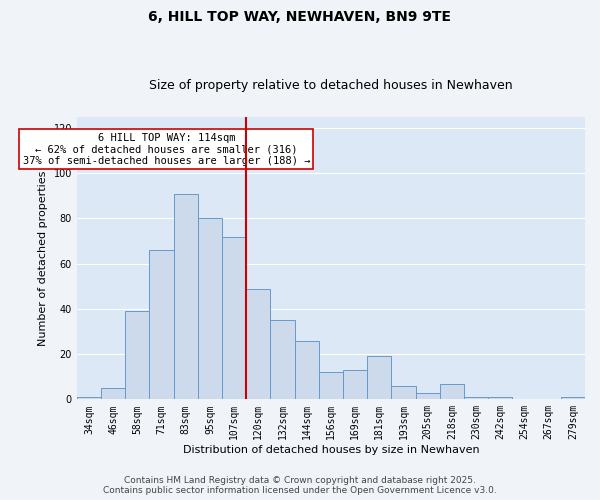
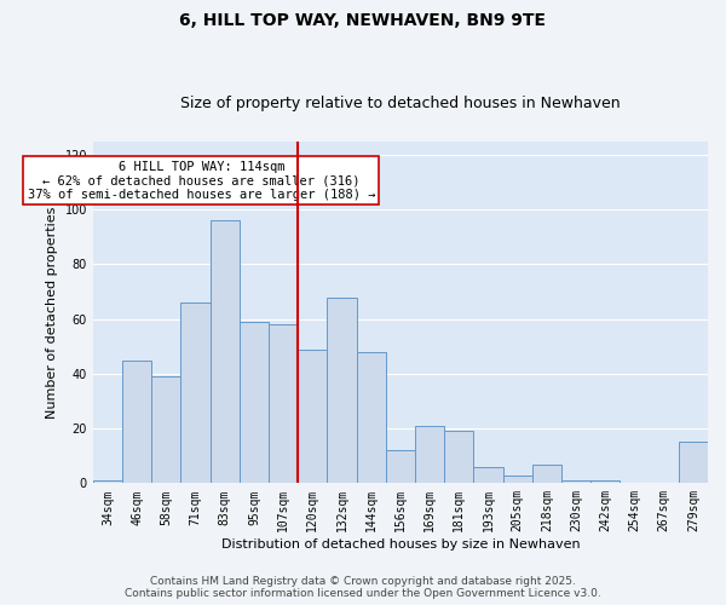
46sqm: 5 -> 45
83sqm: 91 -> 96
95sqm: 80 -> 59
107sqm: 72 -> 58
132sqm: 35 -> 68
144sqm: 26 -> 48
169sqm: 13 -> 21
279sqm: 1 -> 15
